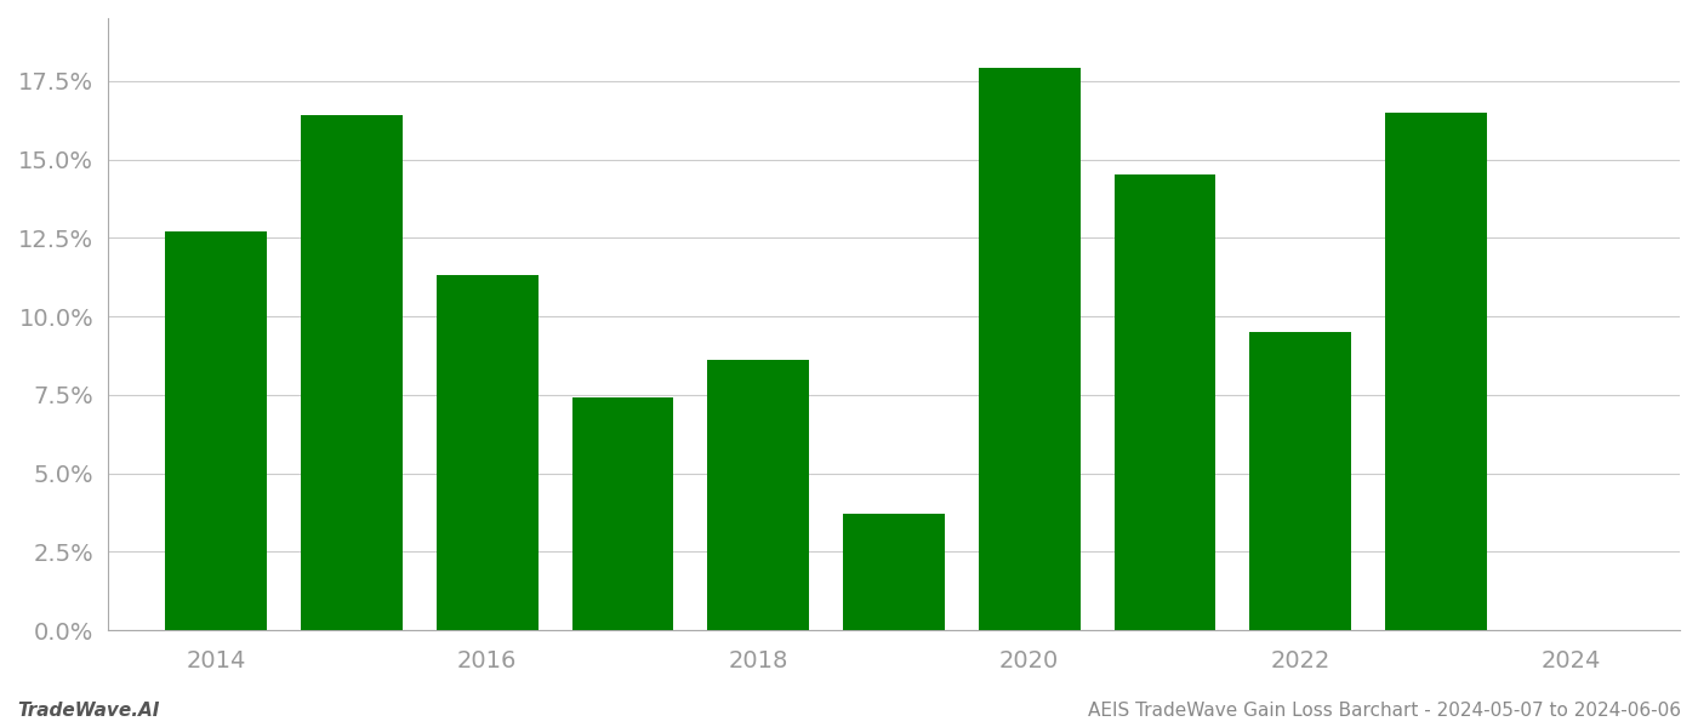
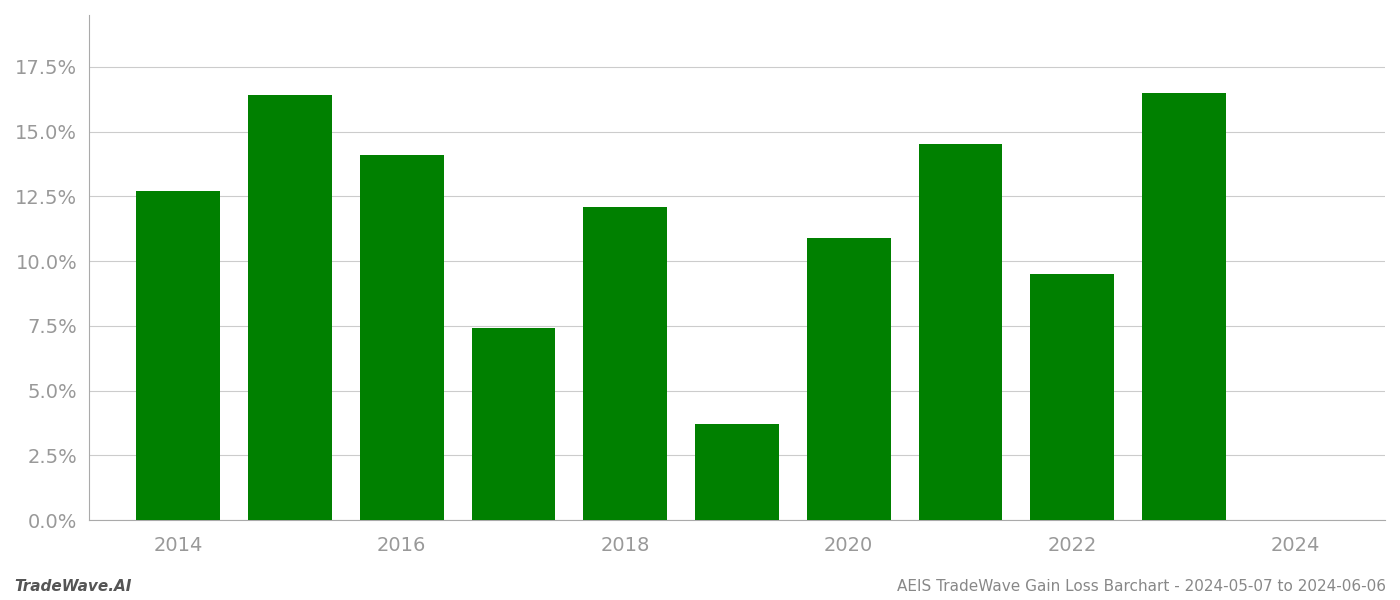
2016: 11.3% -> 14.1%
2018: 8.6% -> 12.1%
2020: 17.9% -> 10.9%
